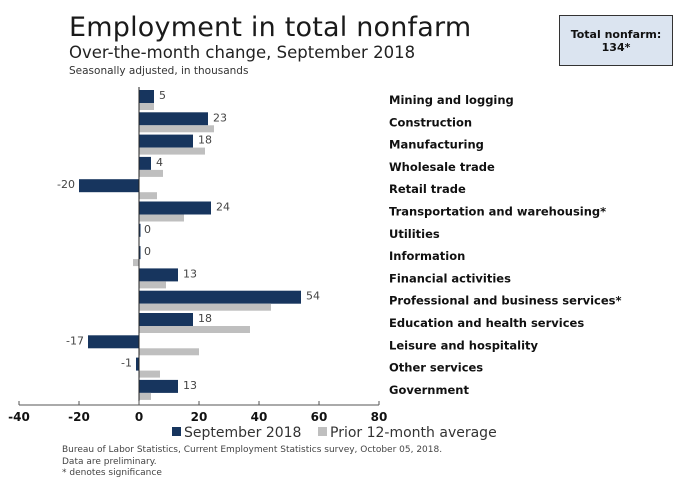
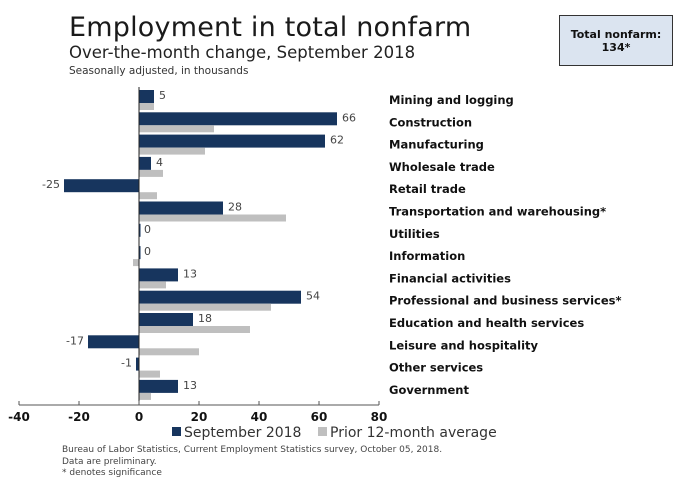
September 2018/Construction: 23 -> 66
September 2018/Manufacturing: 18 -> 62
September 2018/Retail trade: -20 -> -25
September 2018/Transportation and warehousing*: 24 -> 28
Prior 12-month average/Transportation and warehousing*: 15 -> 49
